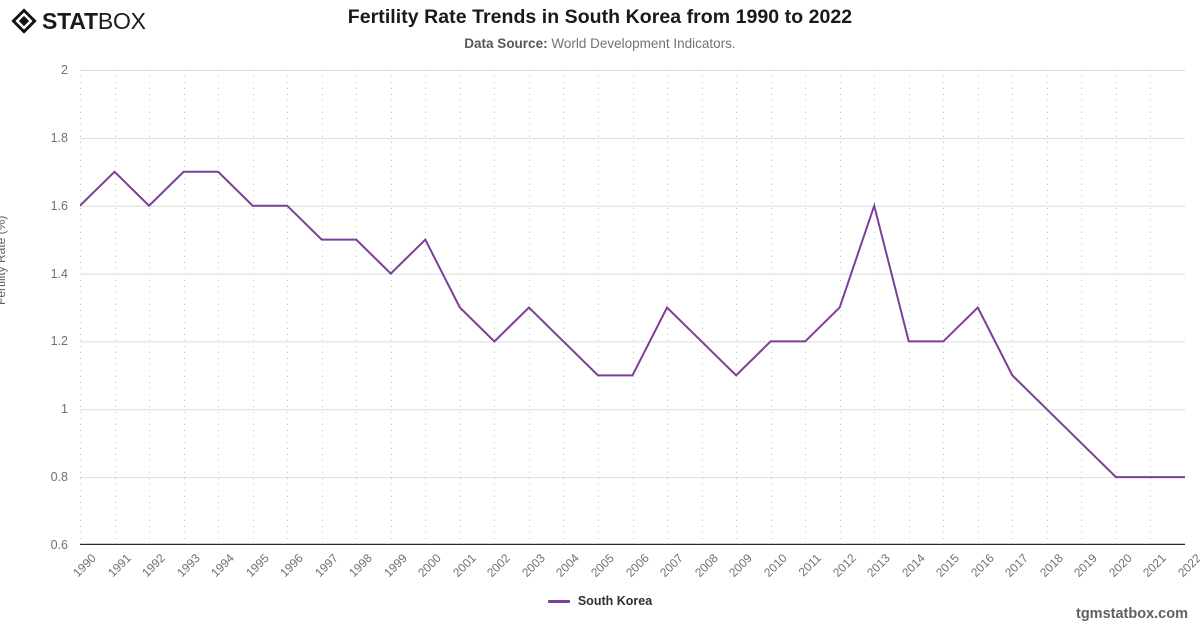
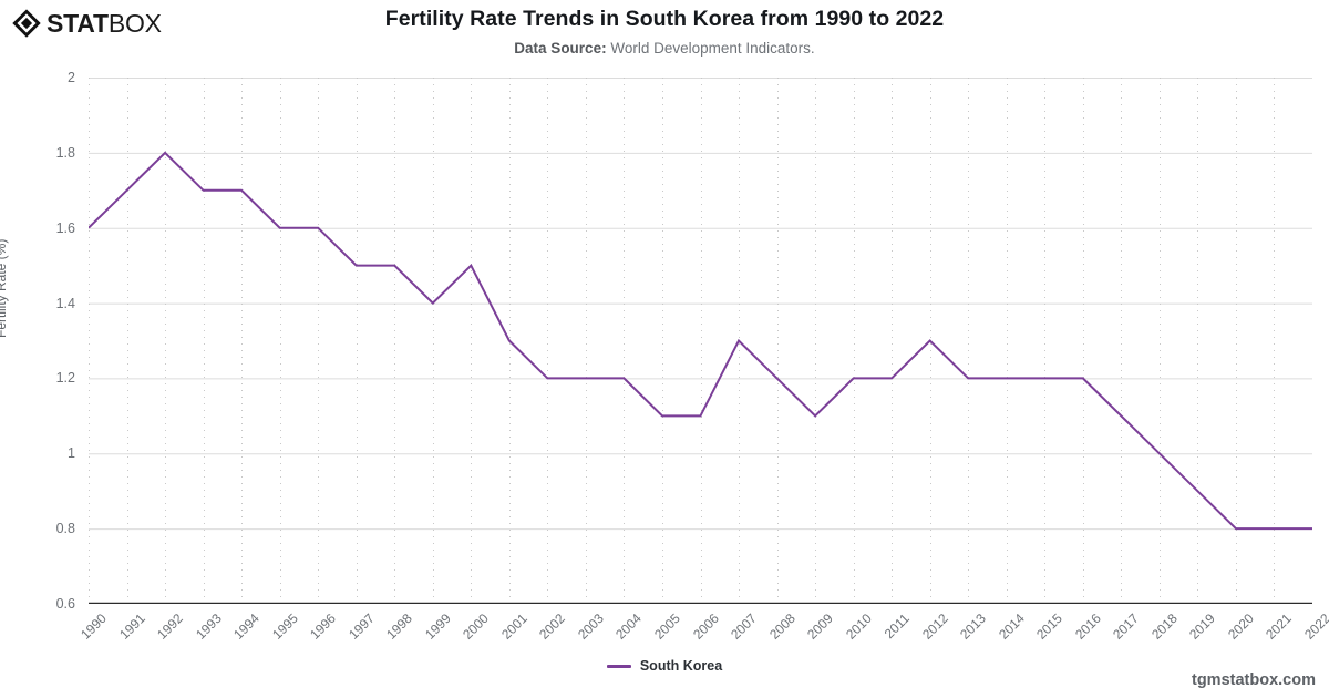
1992: 1.6 -> 1.8
2003: 1.3 -> 1.2
2013: 1.6 -> 1.2
2016: 1.3 -> 1.2
